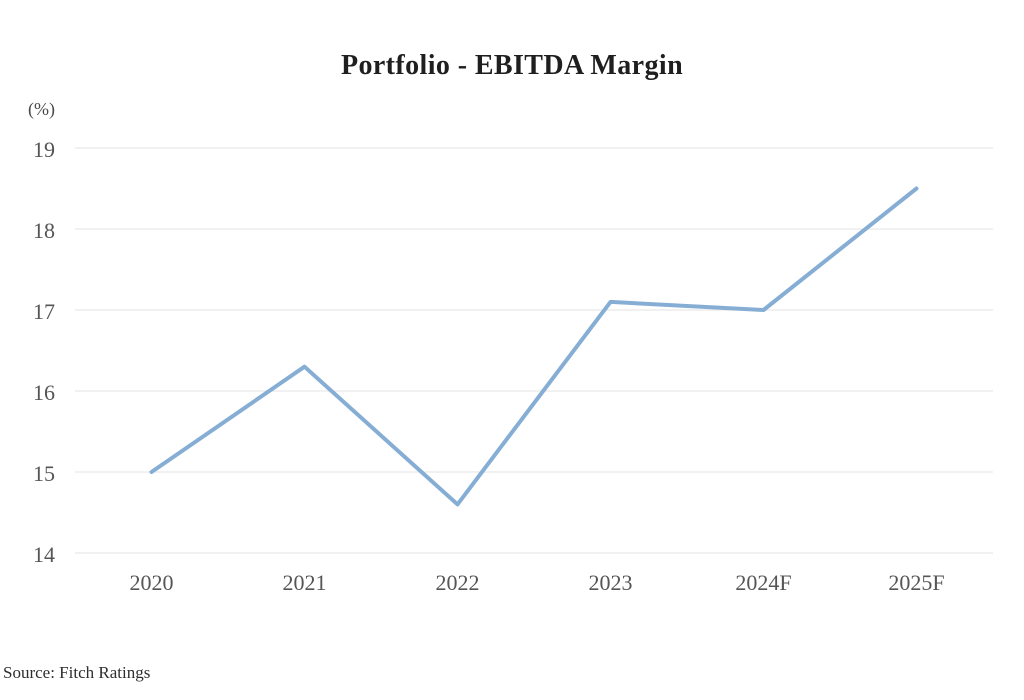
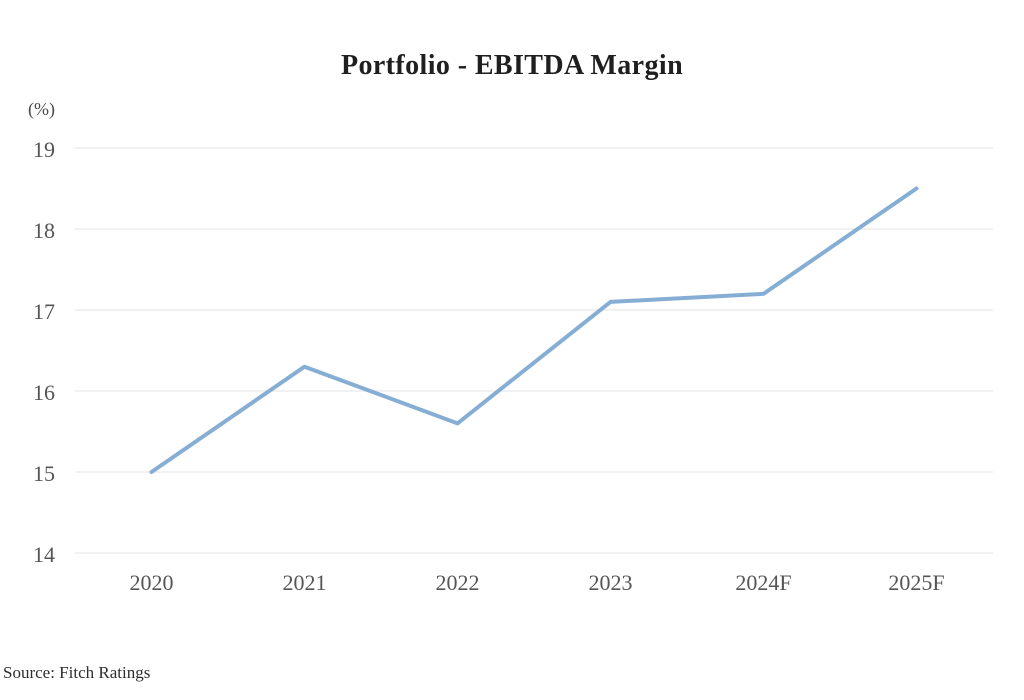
2022: 14.6 -> 15.6
2024F: 17.0 -> 17.2
